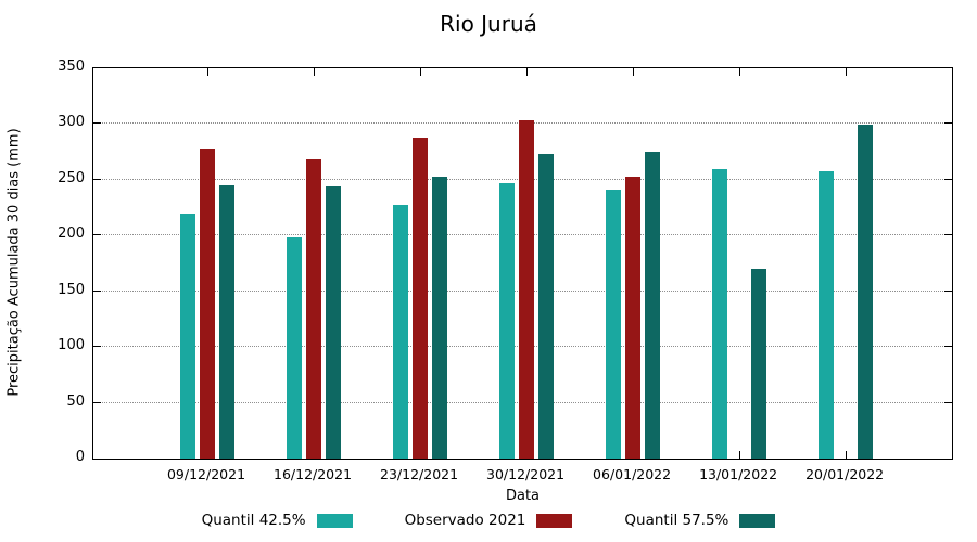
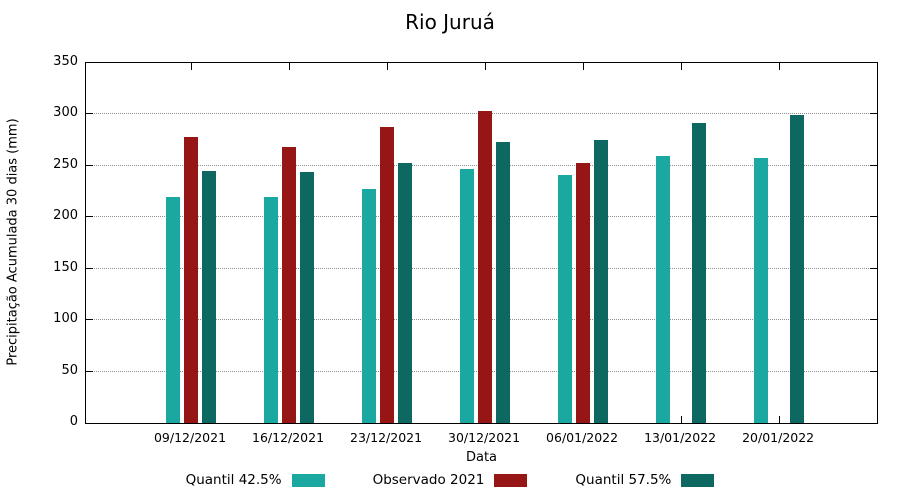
Quantil 42.5%/16/12/2021: 198 -> 220
Quantil 57.5%/13/01/2022: 170 -> 292
